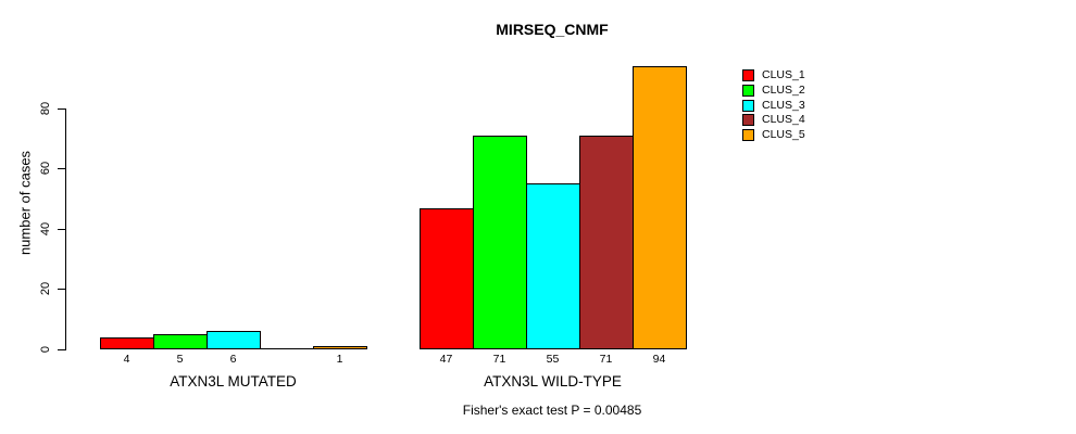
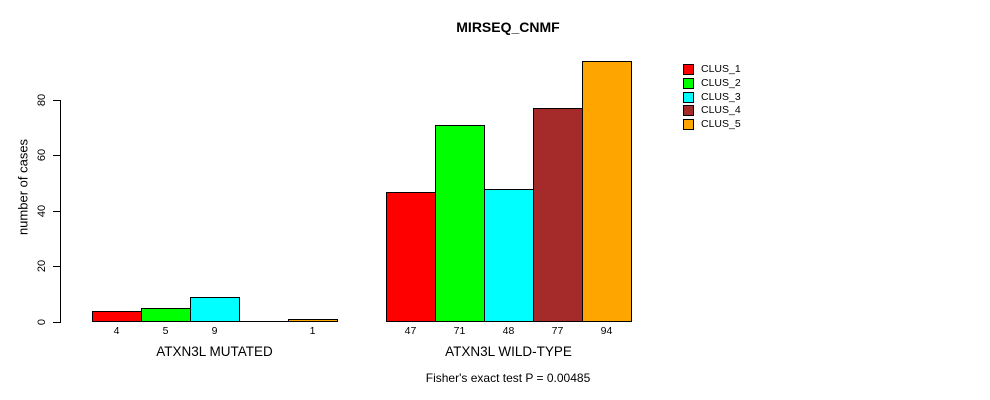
CLUS_3/ATXN3L MUTATED: 6 -> 9
CLUS_3/ATXN3L WILD-TYPE: 55 -> 48
CLUS_4/ATXN3L WILD-TYPE: 71 -> 77
